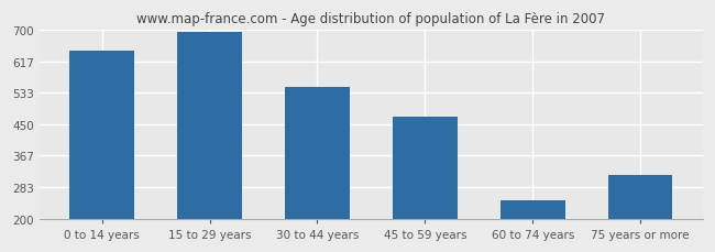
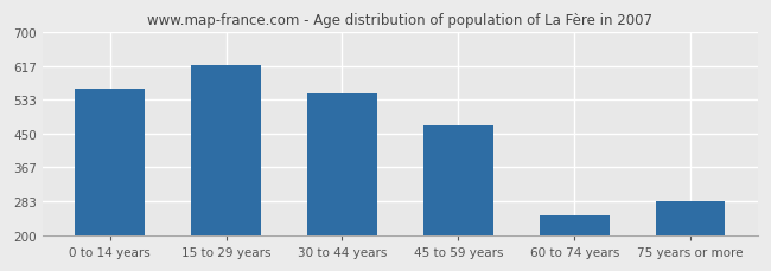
0 to 14 years: 645 -> 560
15 to 29 years: 695 -> 620
75 years or more: 315 -> 285
